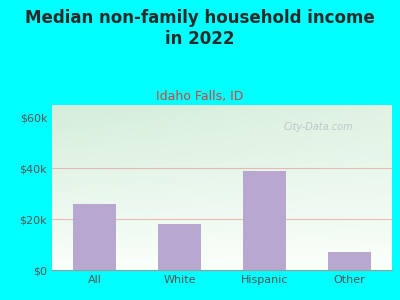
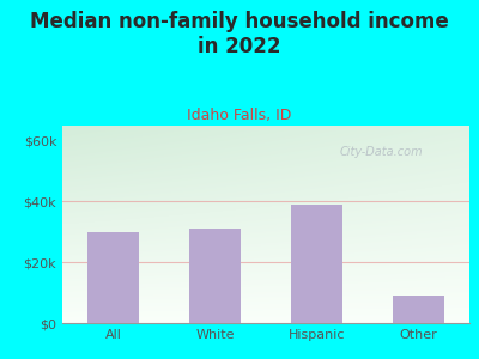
All: $26k -> $30k
White: $18k -> $31k
Other: $7k -> $9k
